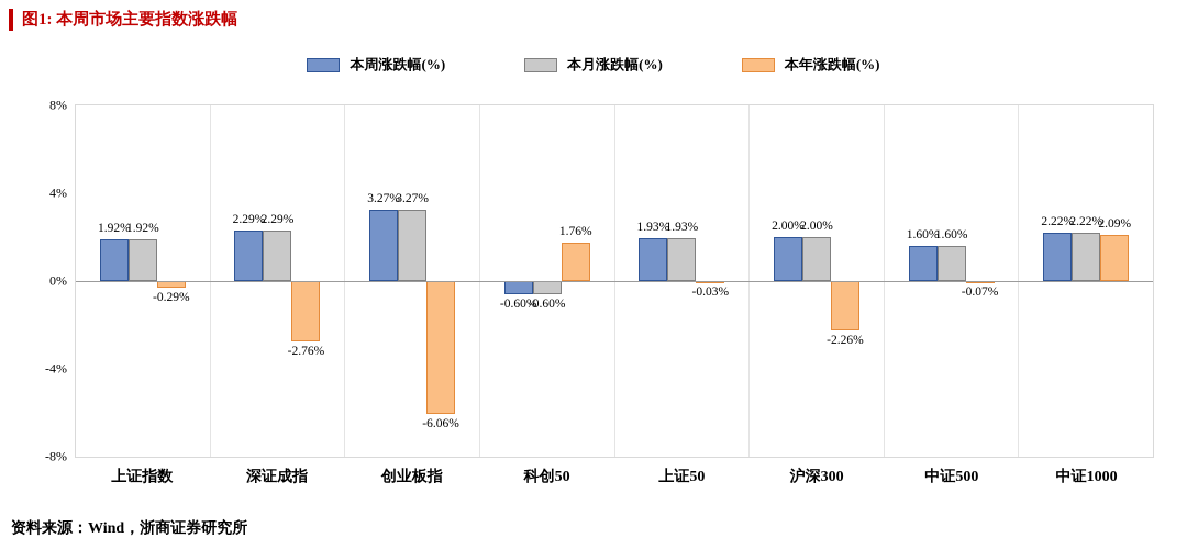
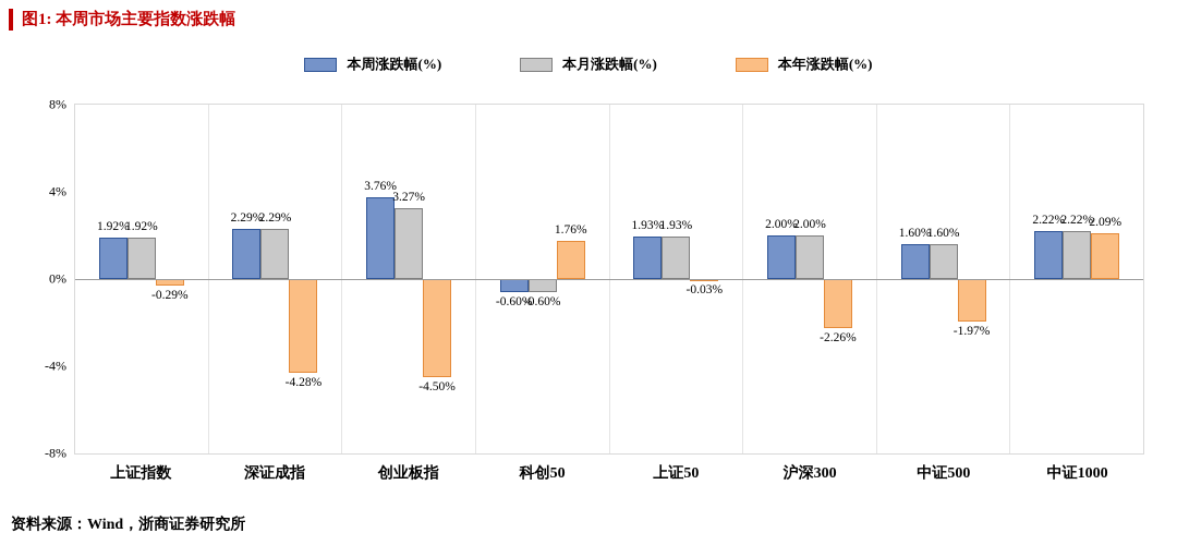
本年涨跌幅(%)/深证成指: -2.76% -> -4.28%
本周涨跌幅(%)/创业板指: 3.27% -> 3.76%
本年涨跌幅(%)/创业板指: -6.06% -> -4.50%
本年涨跌幅(%)/中证500: -0.07% -> -1.97%
